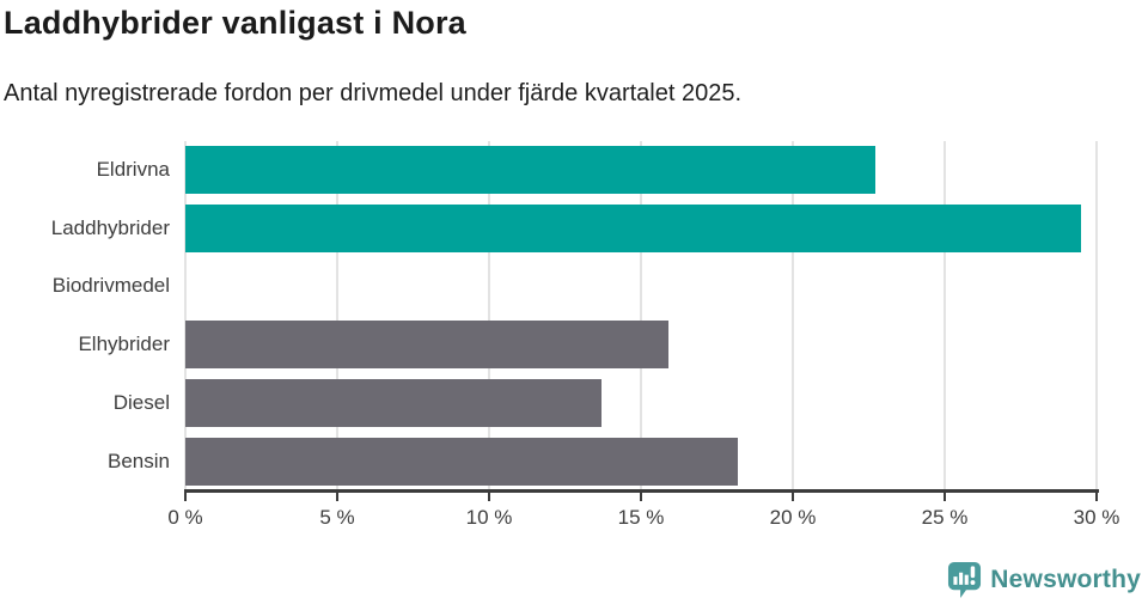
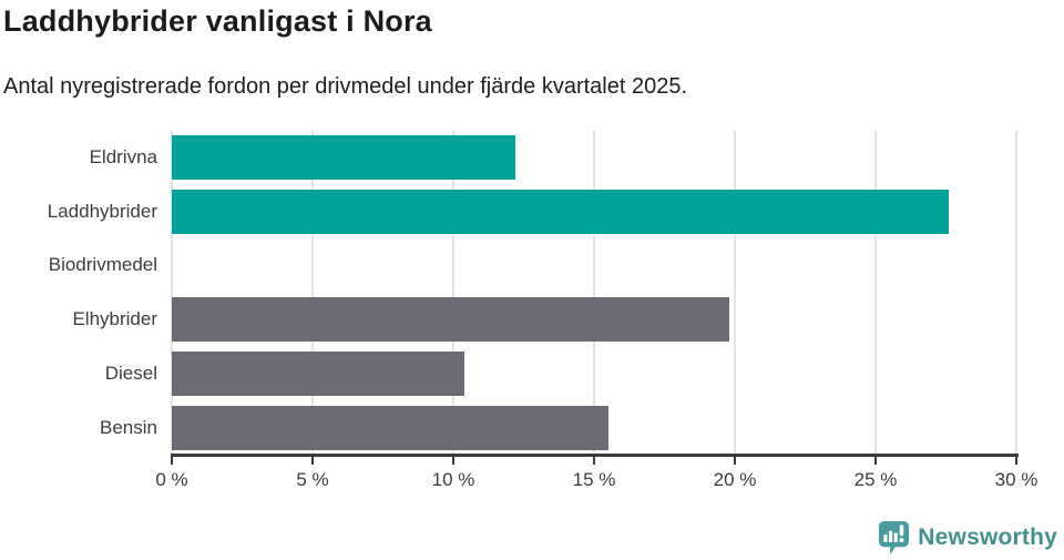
Eldrivna: 22.7% -> 12.2%
Laddhybrider: 29.5% -> 27.6%
Elhybrider: 15.9% -> 19.8%
Diesel: 13.7% -> 10.4%
Bensin: 18.2% -> 15.5%
